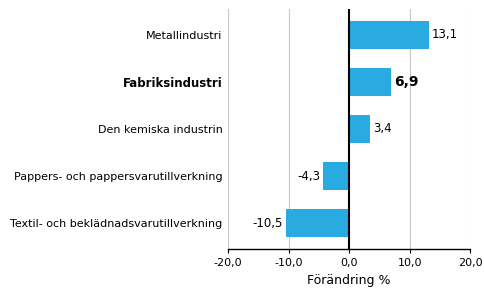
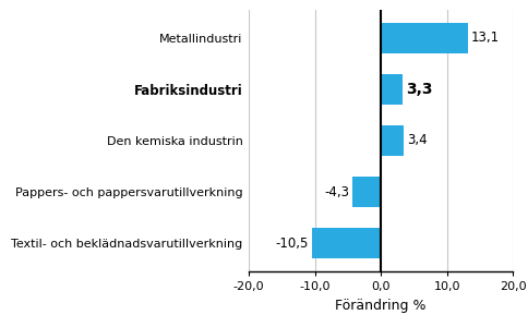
Fabriksindustri: 6,9 -> 3,3
